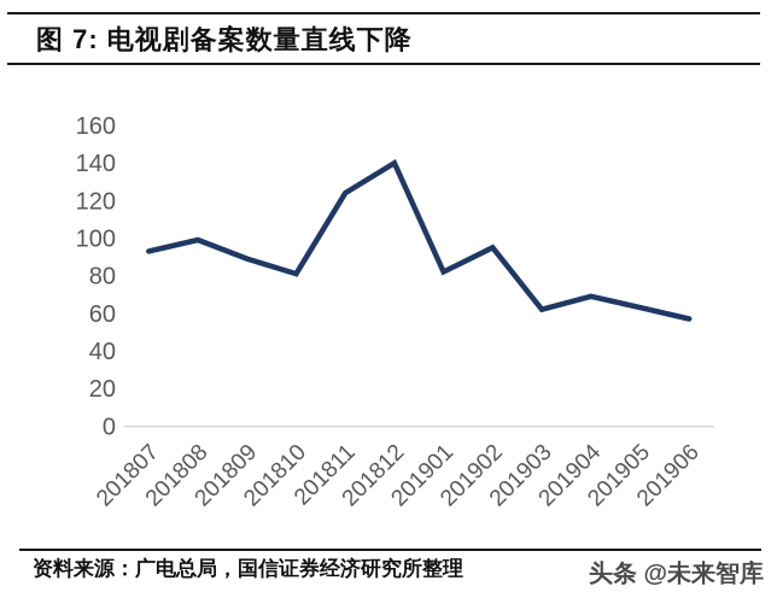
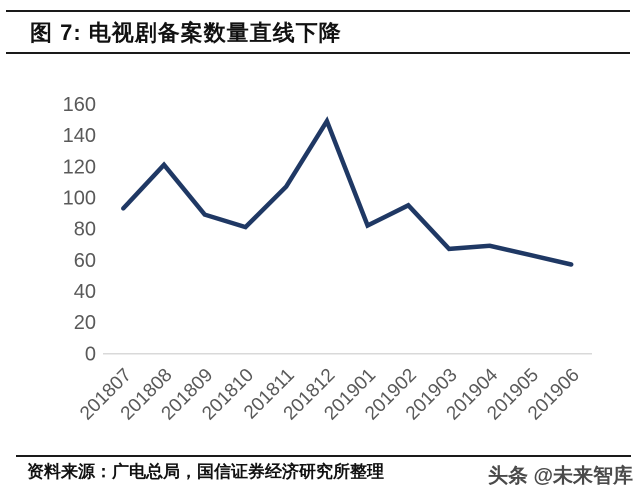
201808: 99 -> 121
201811: 124 -> 107
201812: 140 -> 149
201903: 62 -> 67
